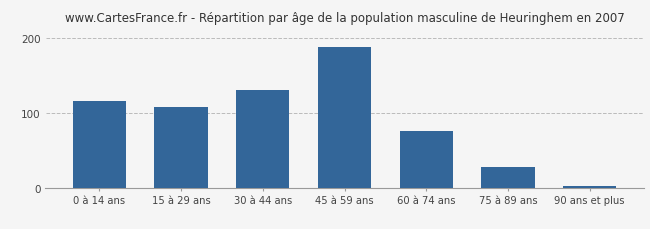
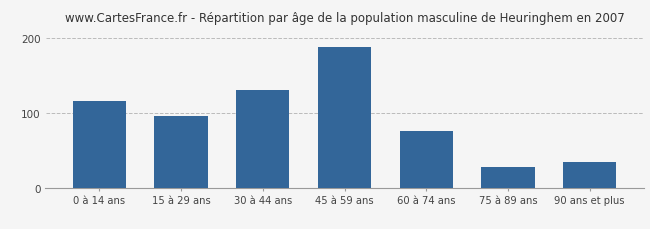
15 à 29 ans: 108 -> 96
90 ans et plus: 2 -> 34
